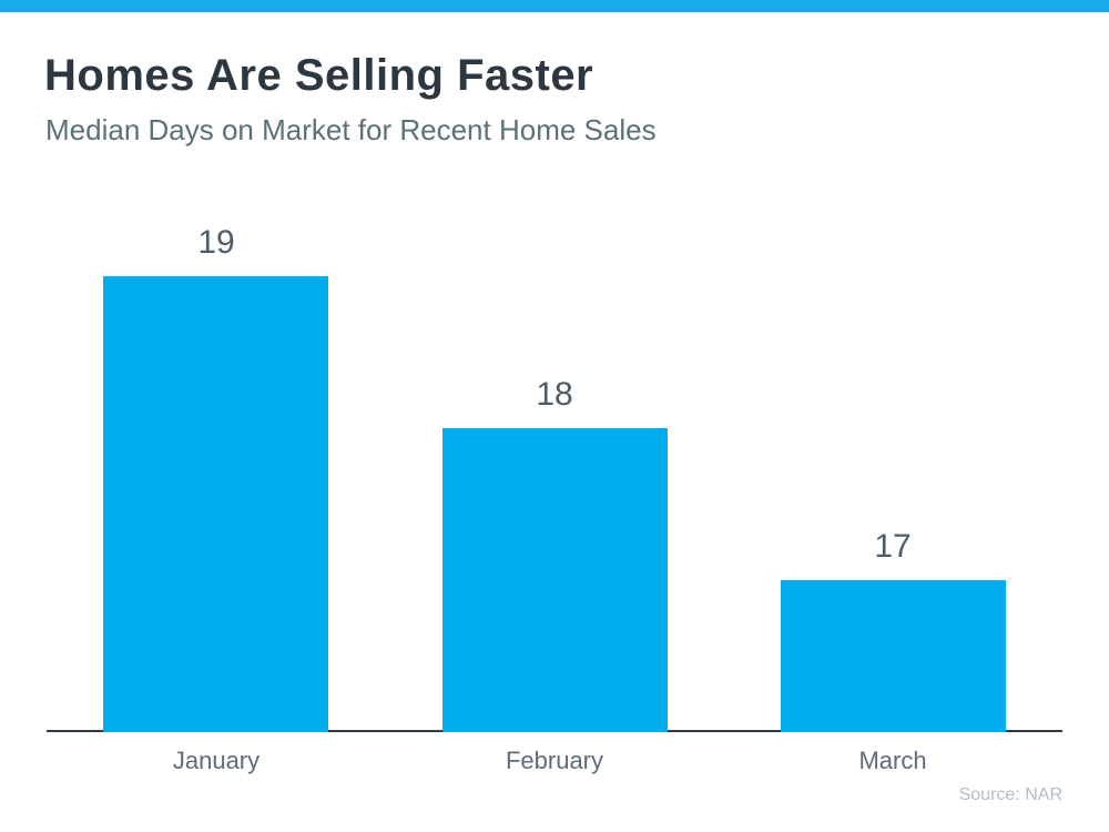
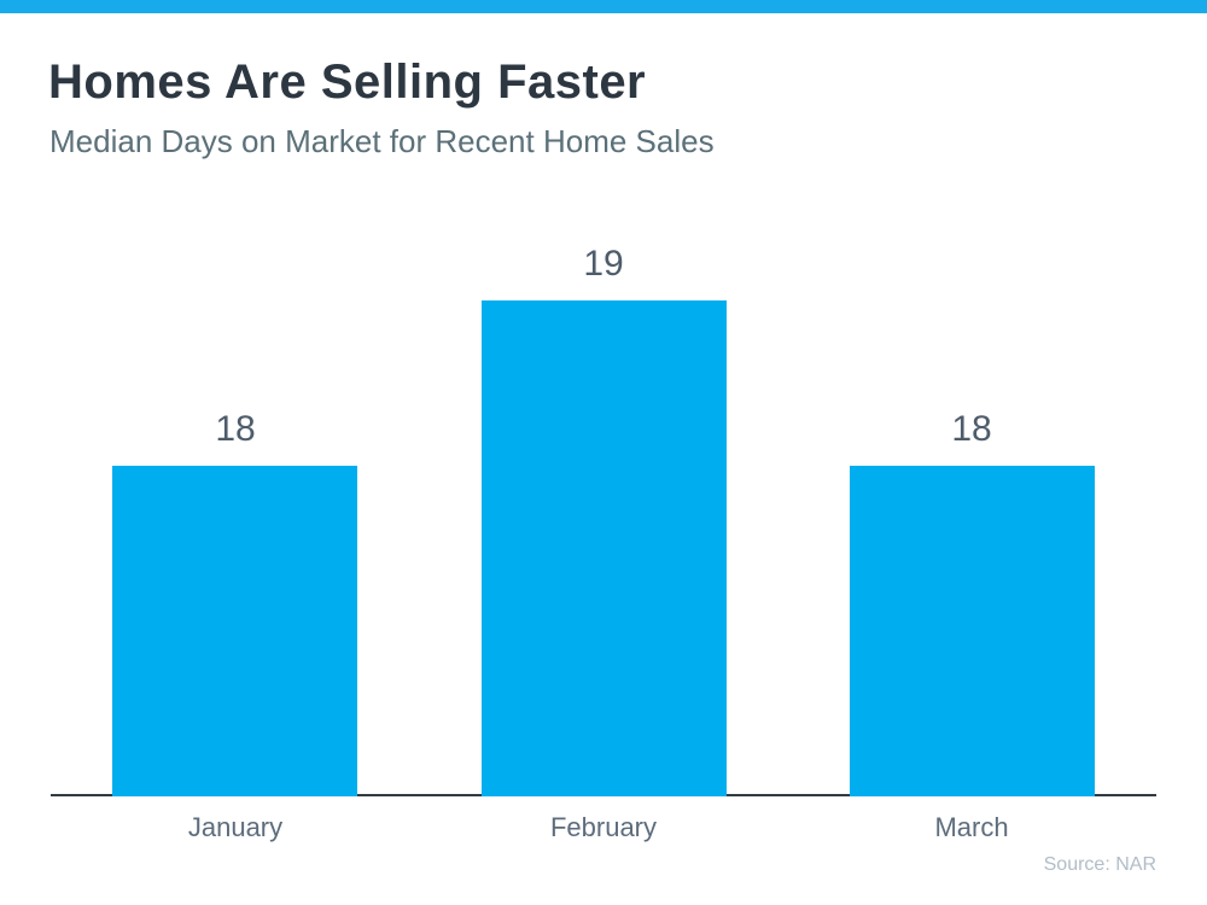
January: 19 -> 18
February: 18 -> 19
March: 17 -> 18
